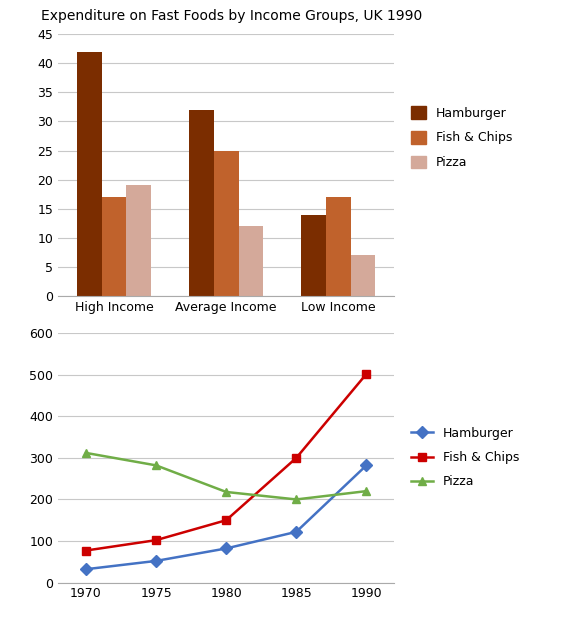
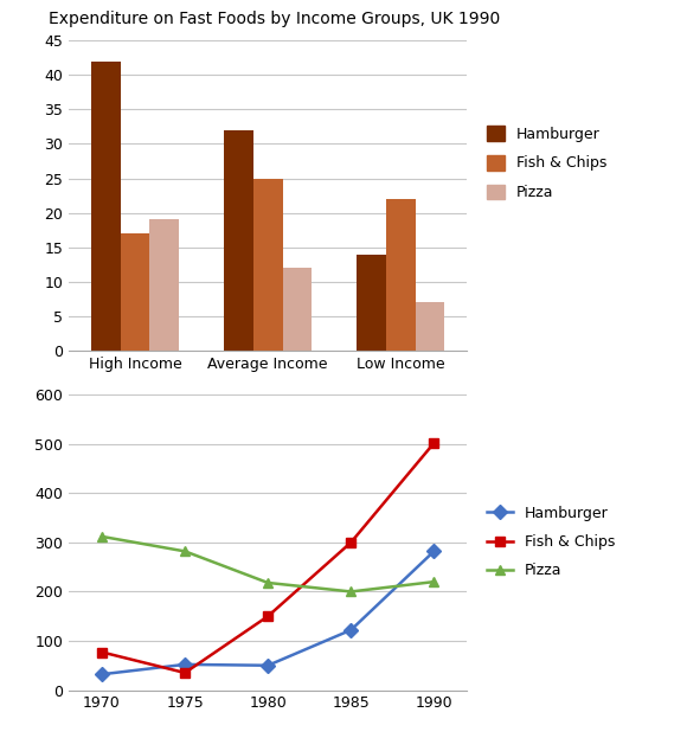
Expenditure on Fast Foods by Income Groups, UK 1990/Fish & Chips/Low Income: 17 -> 22
Fish & Chips/1975: 102 -> 35
Hamburger/1980: 82 -> 50
